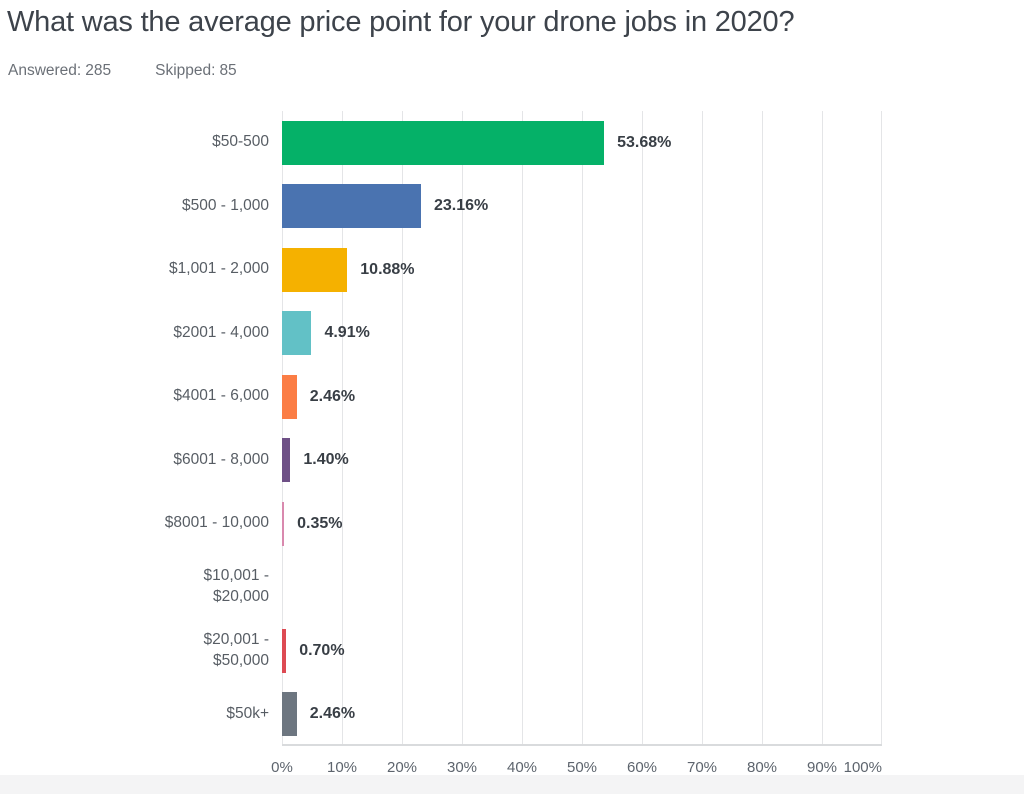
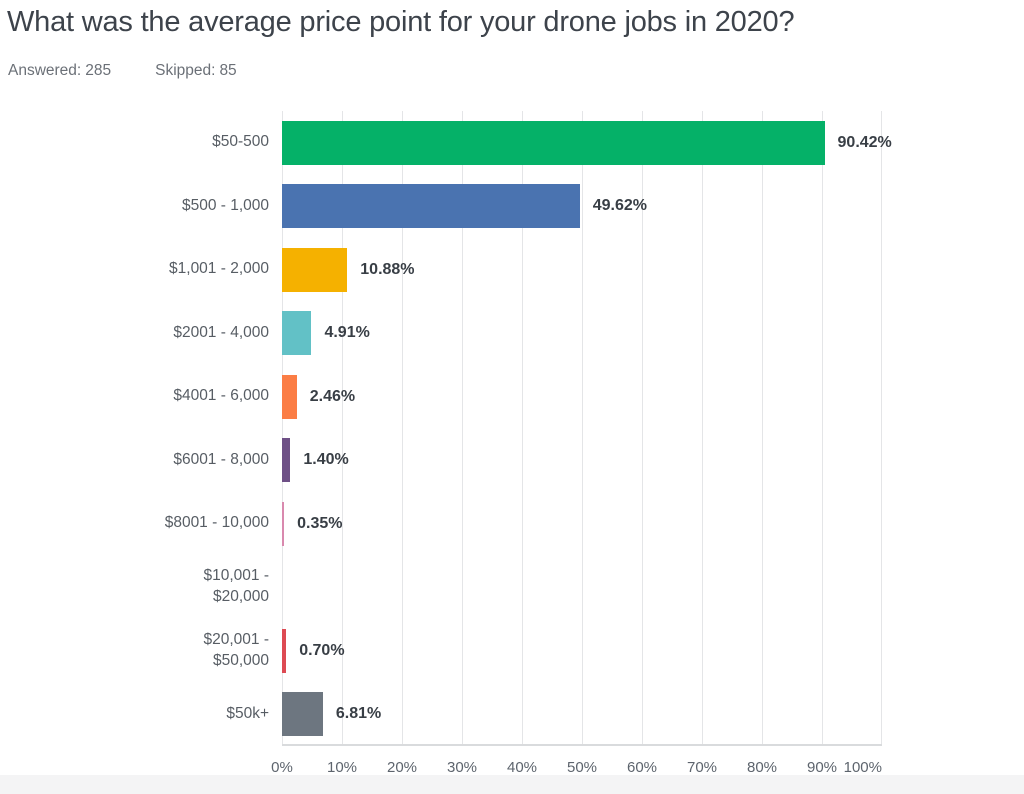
$50-500: 53.68% -> 90.42%
$500 - 1,000: 23.16% -> 49.62%
$50k+: 2.46% -> 6.81%
